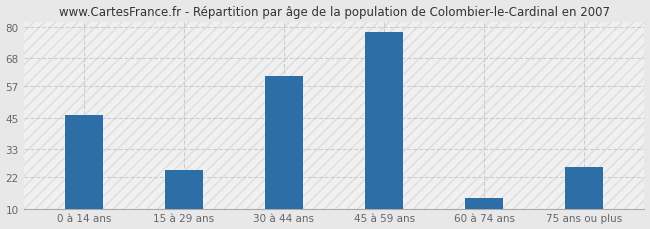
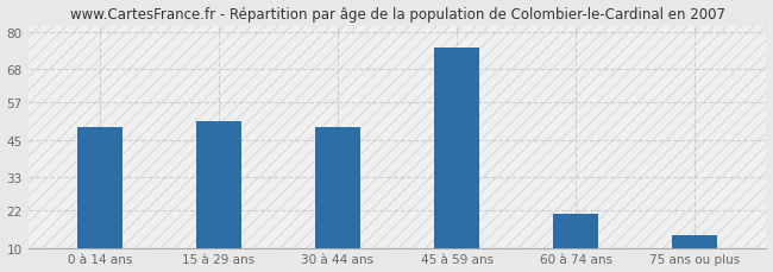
0 à 14 ans: 46 -> 49
15 à 29 ans: 25 -> 51
30 à 44 ans: 61 -> 49
45 à 59 ans: 78 -> 75
60 à 74 ans: 14 -> 21
75 ans ou plus: 26 -> 14
